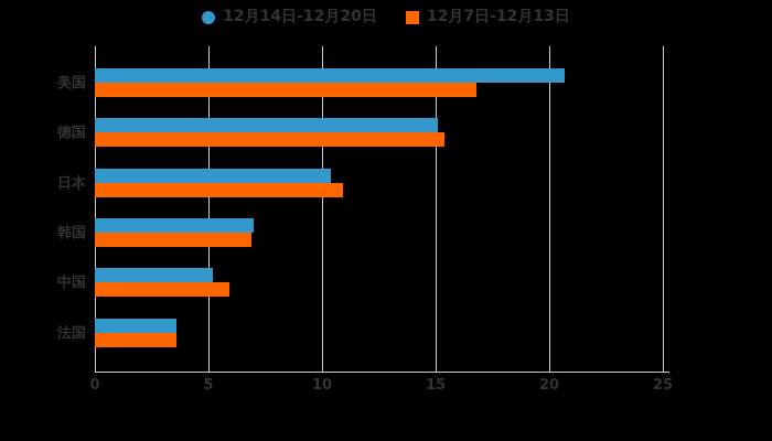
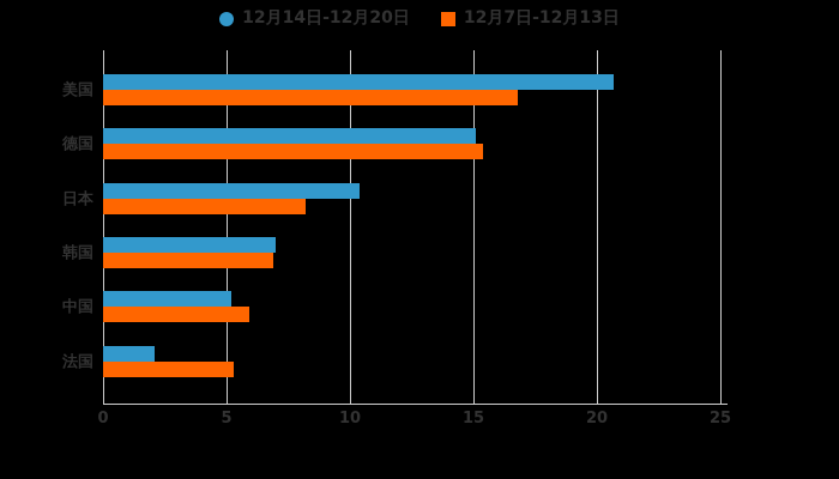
12月7日-12月13日/日本: 10.9 -> 8.2
12月14日-12月20日/法国: 3.6 -> 2.1
12月7日-12月13日/法国: 3.6 -> 5.3
